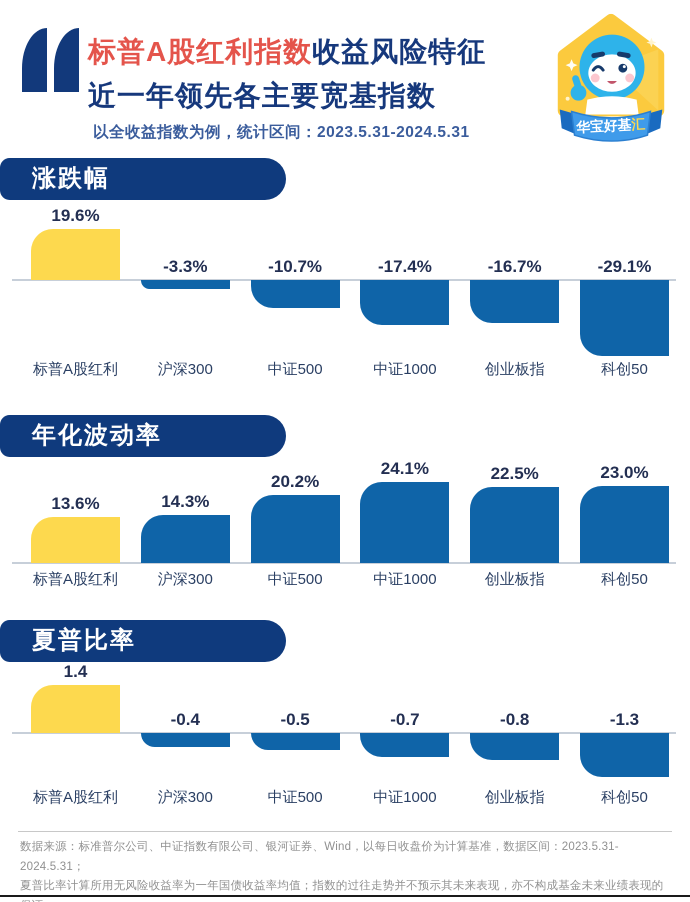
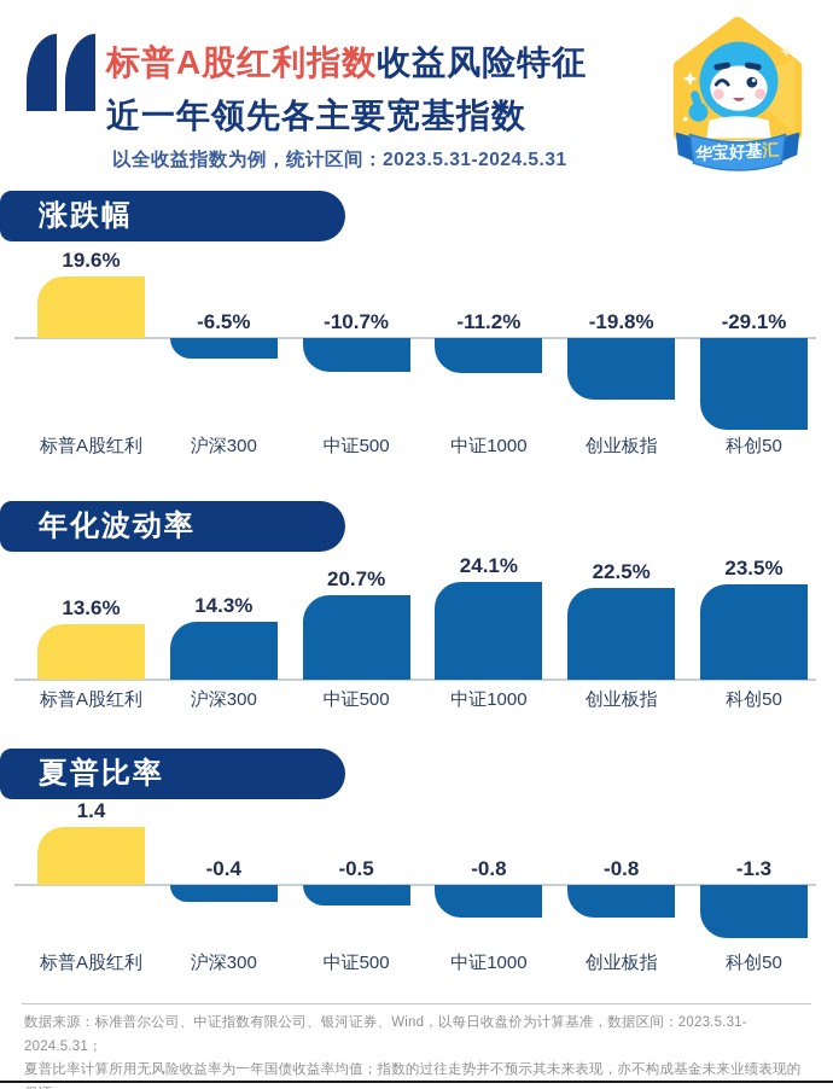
涨跌幅/沪深300: -3.3% -> -6.5%
涨跌幅/中证1000: -17.4% -> -11.2%
涨跌幅/创业板指: -16.7% -> -19.8%
年化波动率/中证500: 20.2% -> 20.7%
年化波动率/科创50: 23.0% -> 23.5%
夏普比率/中证1000: -0.7 -> -0.8
